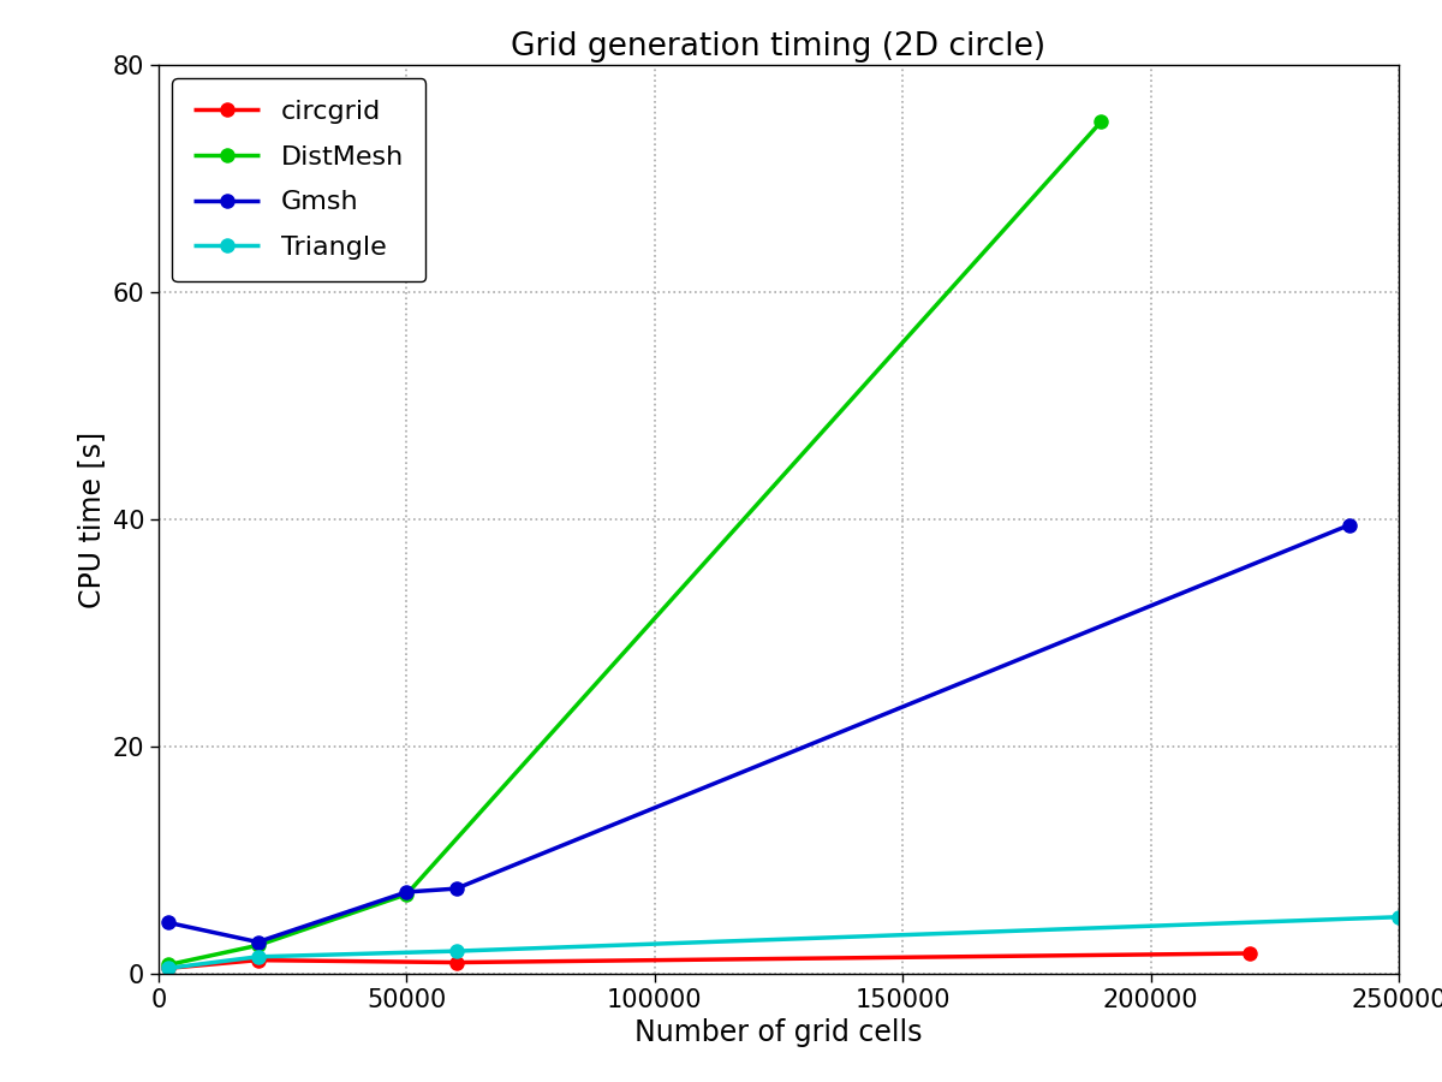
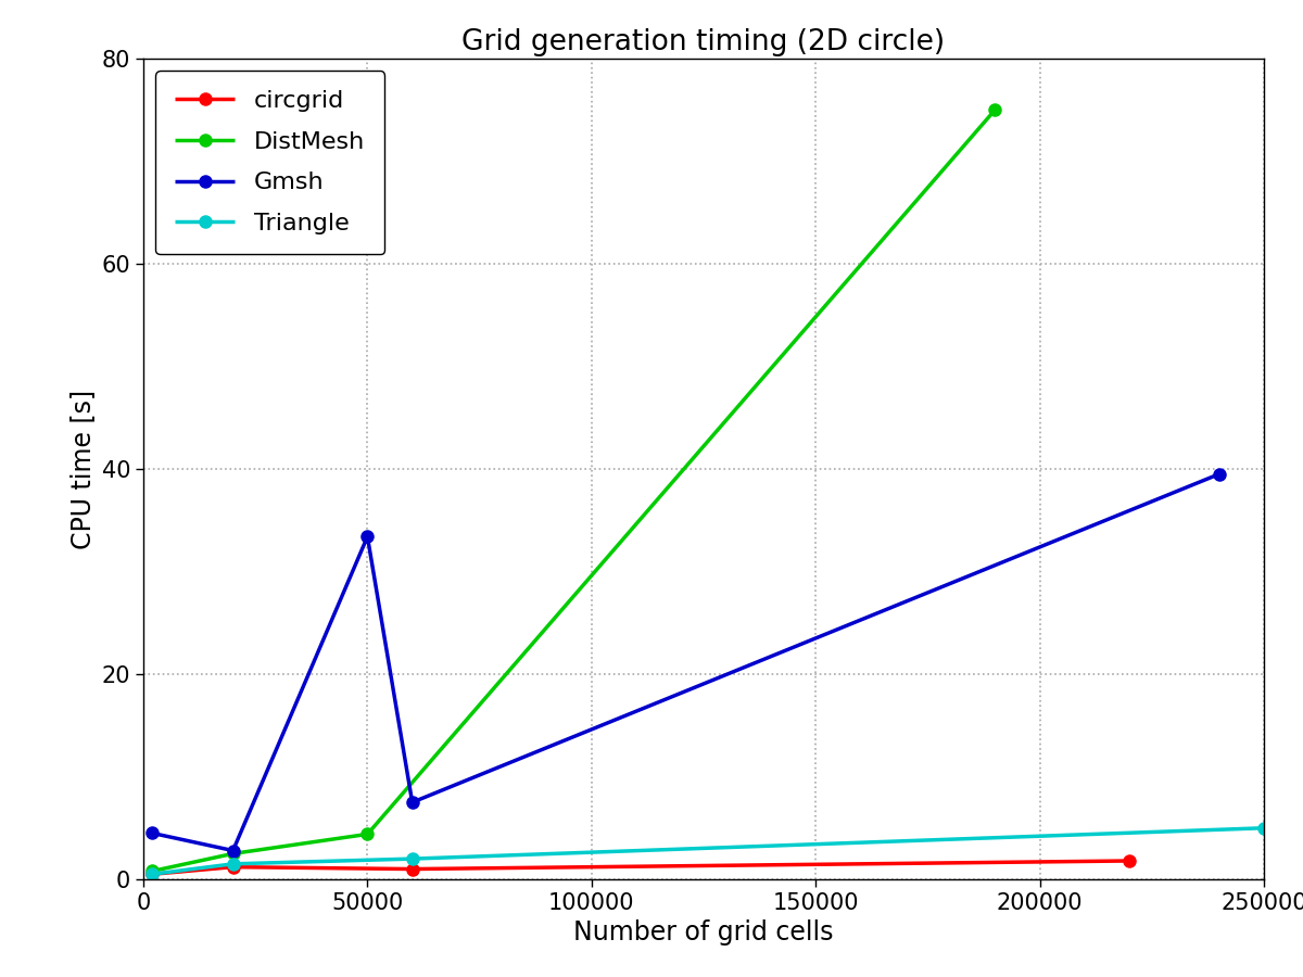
DistMesh/50000: 7.0 -> 4.4
Gmsh/50000: 7.2 -> 33.4
